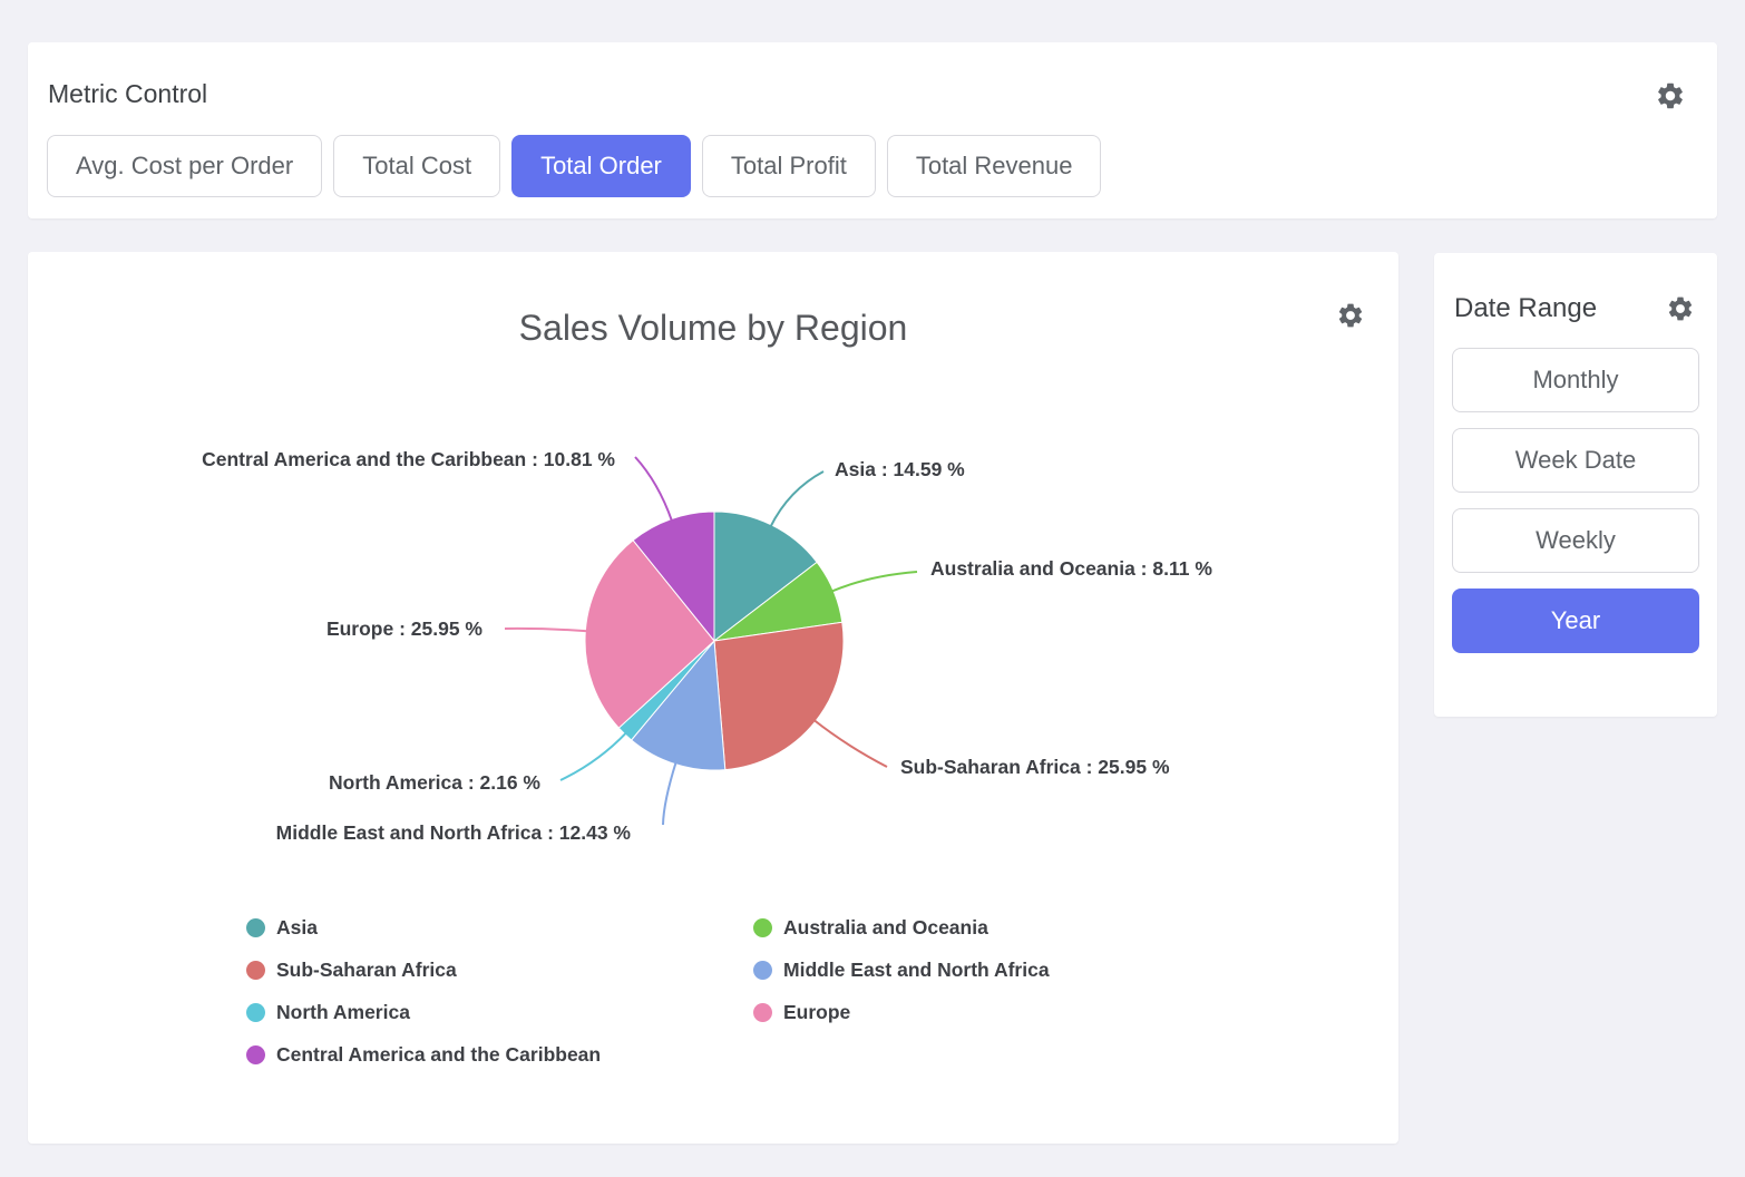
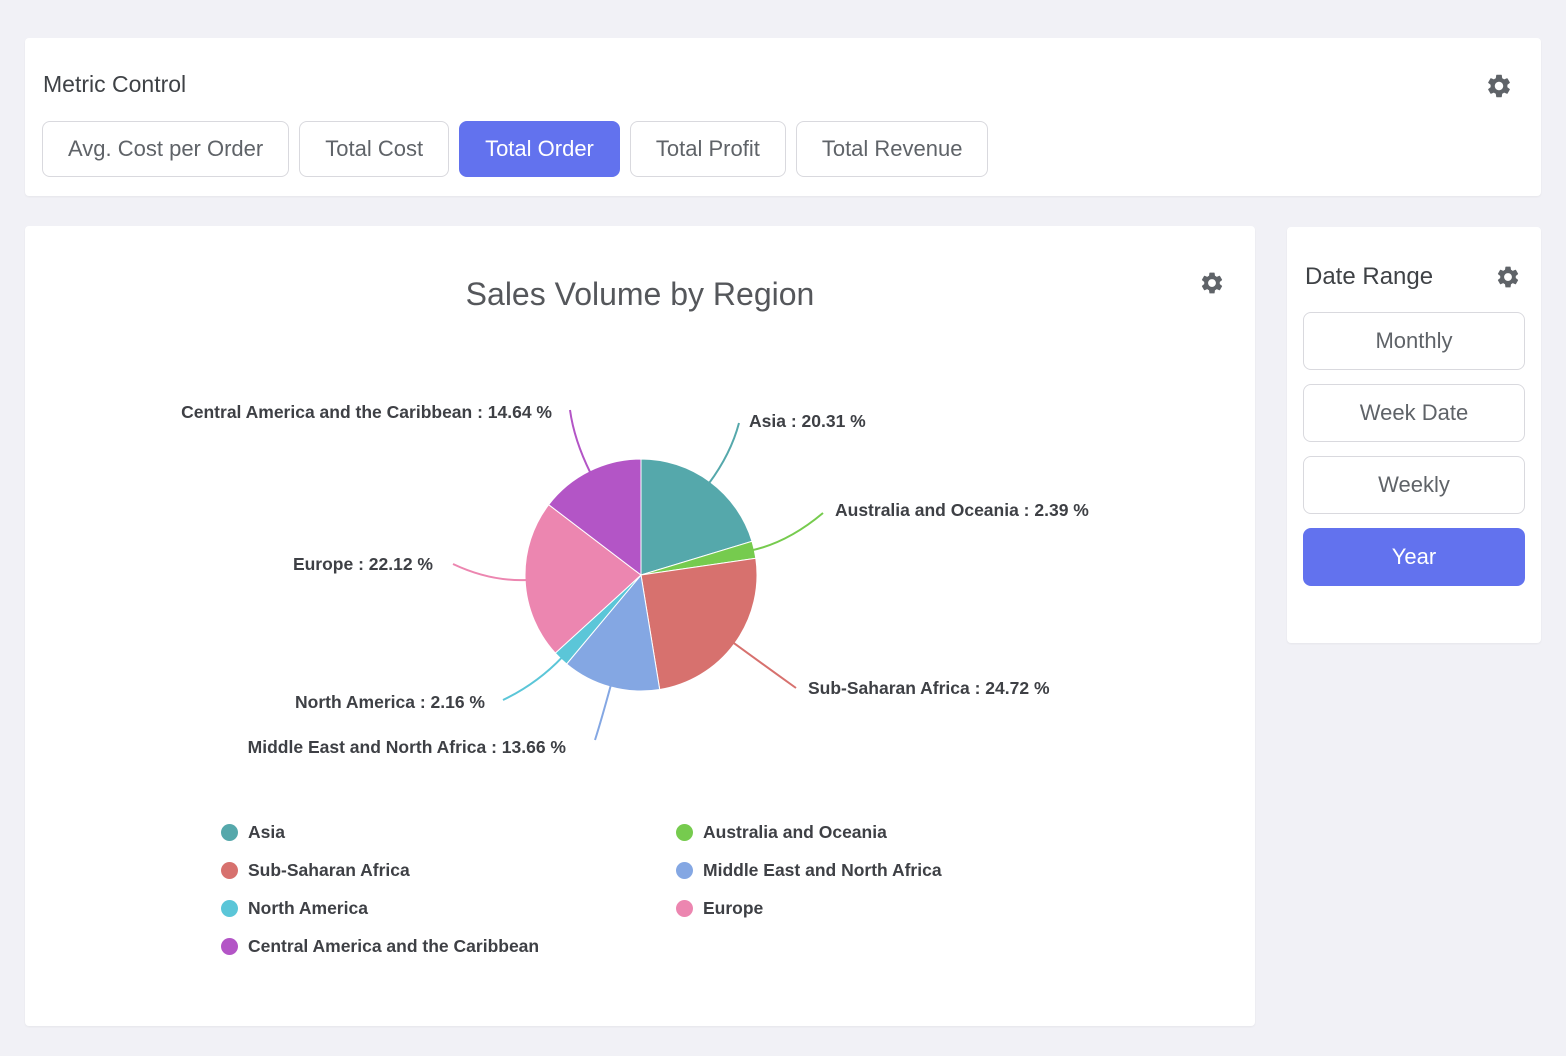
Asia: 14.59 -> 20.31
Australia and Oceania: 8.11 -> 2.39
Sub-Saharan Africa: 25.95 -> 24.72
Middle East and North Africa: 12.43 -> 13.66
Europe: 25.95 -> 22.12
Central America and the Caribbean: 10.81 -> 14.64
